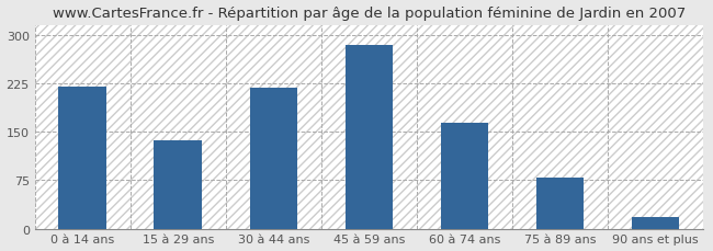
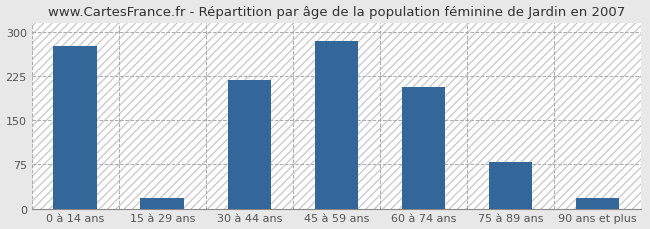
0 à 14 ans: 220 -> 276
15 à 29 ans: 137 -> 18
60 à 74 ans: 163 -> 206
